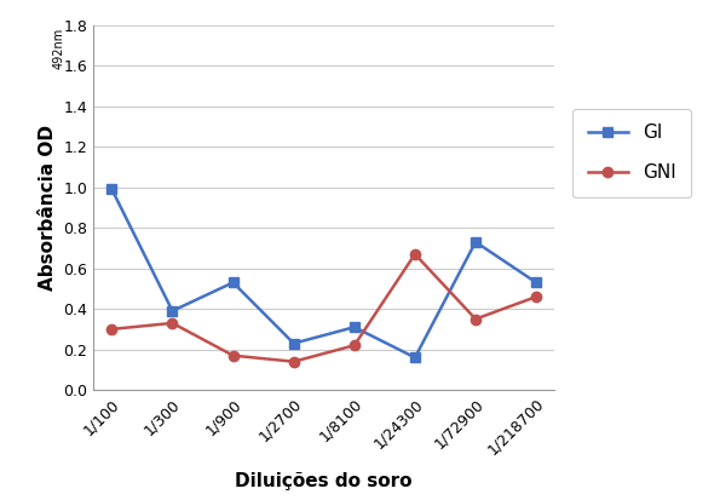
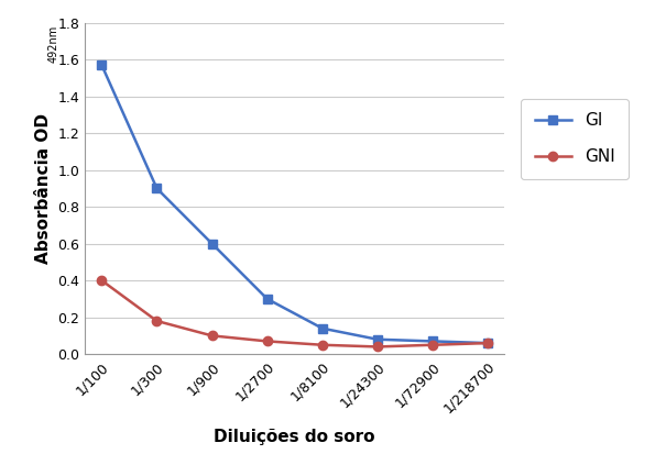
GI/1/100: 0.99 -> 1.57
GNI/1/100: 0.30 -> 0.40
GI/1/300: 0.39 -> 0.90
GNI/1/300: 0.33 -> 0.18
GI/1/900: 0.53 -> 0.60
GNI/1/900: 0.17 -> 0.10
GI/1/2700: 0.23 -> 0.30
GNI/1/2700: 0.14 -> 0.07
GI/1/8100: 0.31 -> 0.14
GNI/1/8100: 0.22 -> 0.05
GI/1/24300: 0.16 -> 0.08
GNI/1/24300: 0.67 -> 0.04
GI/1/72900: 0.73 -> 0.07
GNI/1/72900: 0.35 -> 0.05
GI/1/218700: 0.53 -> 0.06
GNI/1/218700: 0.46 -> 0.06
